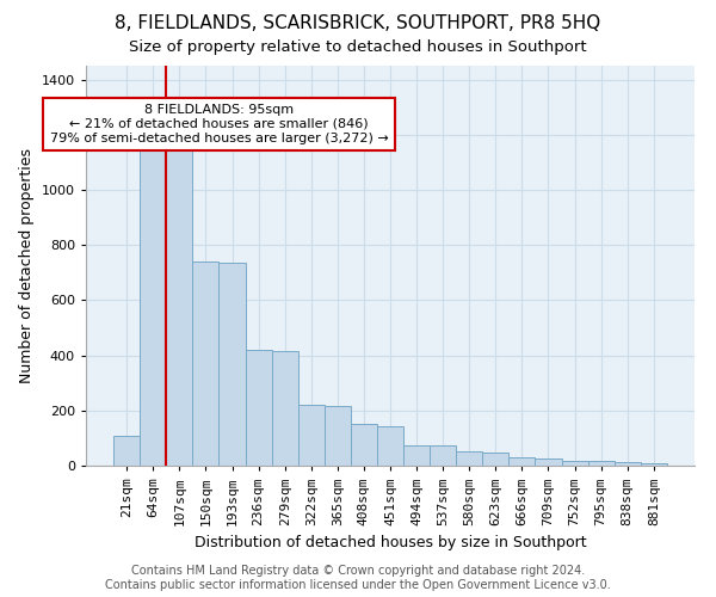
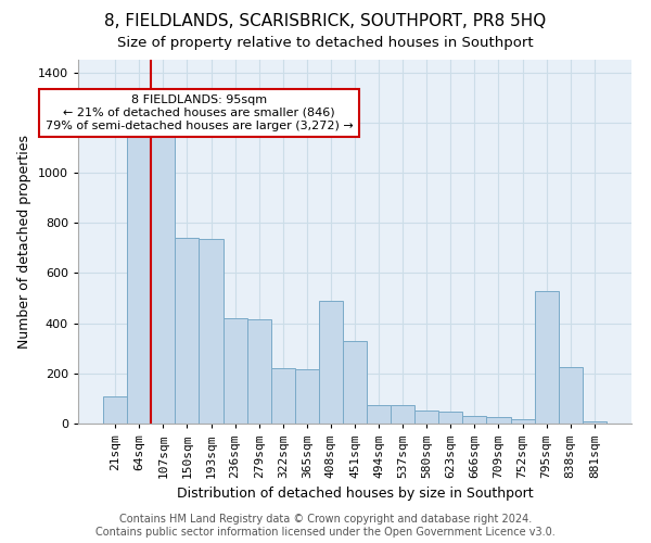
408sqm: 150 -> 490
451sqm: 145 -> 330
795sqm: 17 -> 530
838sqm: 12 -> 225
